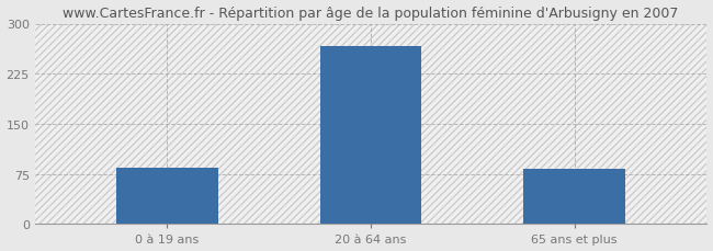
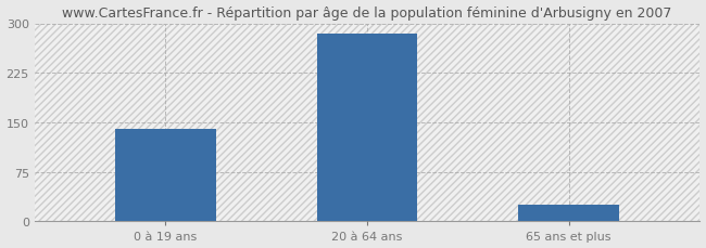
0 à 19 ans: 84 -> 140
20 à 64 ans: 266 -> 284
65 ans et plus: 82 -> 25
